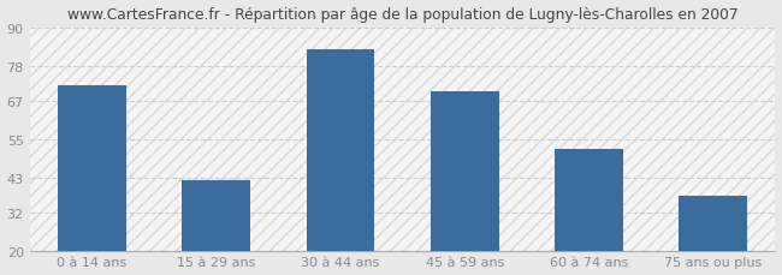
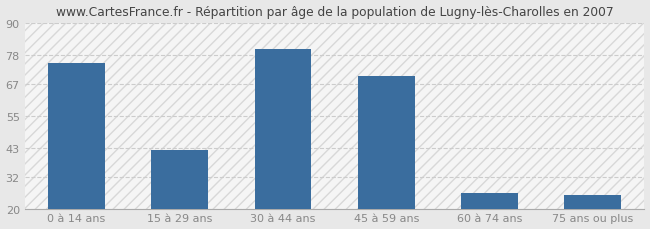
0 à 14 ans: 72 -> 75
30 à 44 ans: 83 -> 80
60 à 74 ans: 52 -> 26
75 ans ou plus: 37 -> 25
